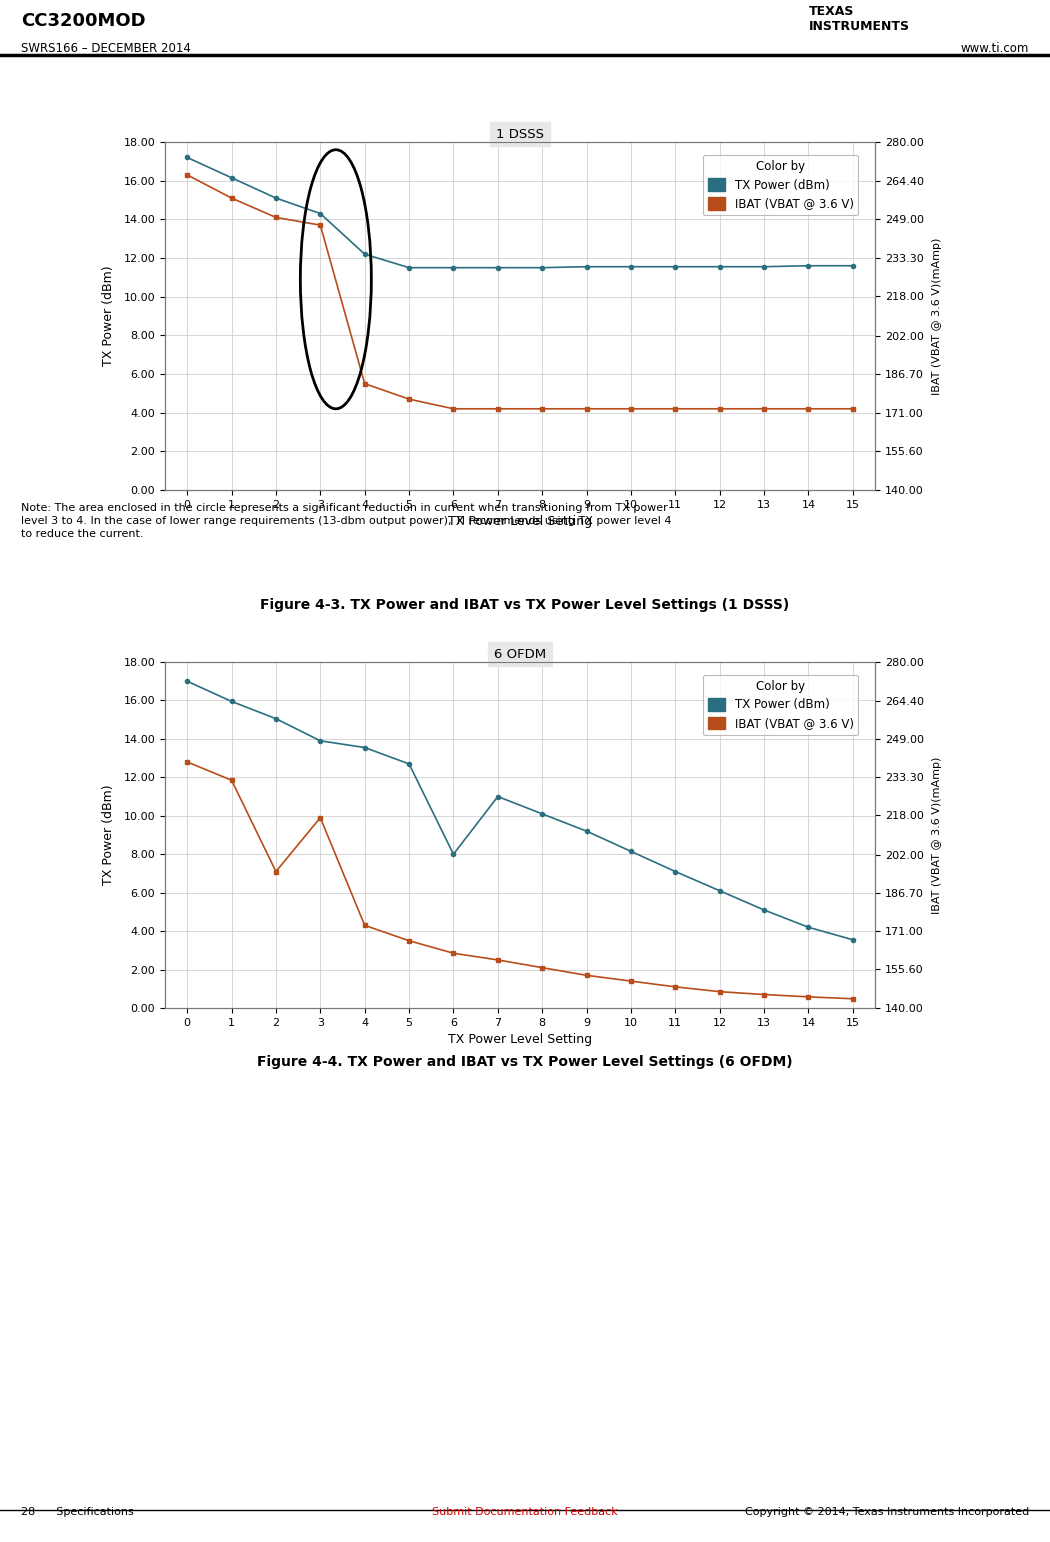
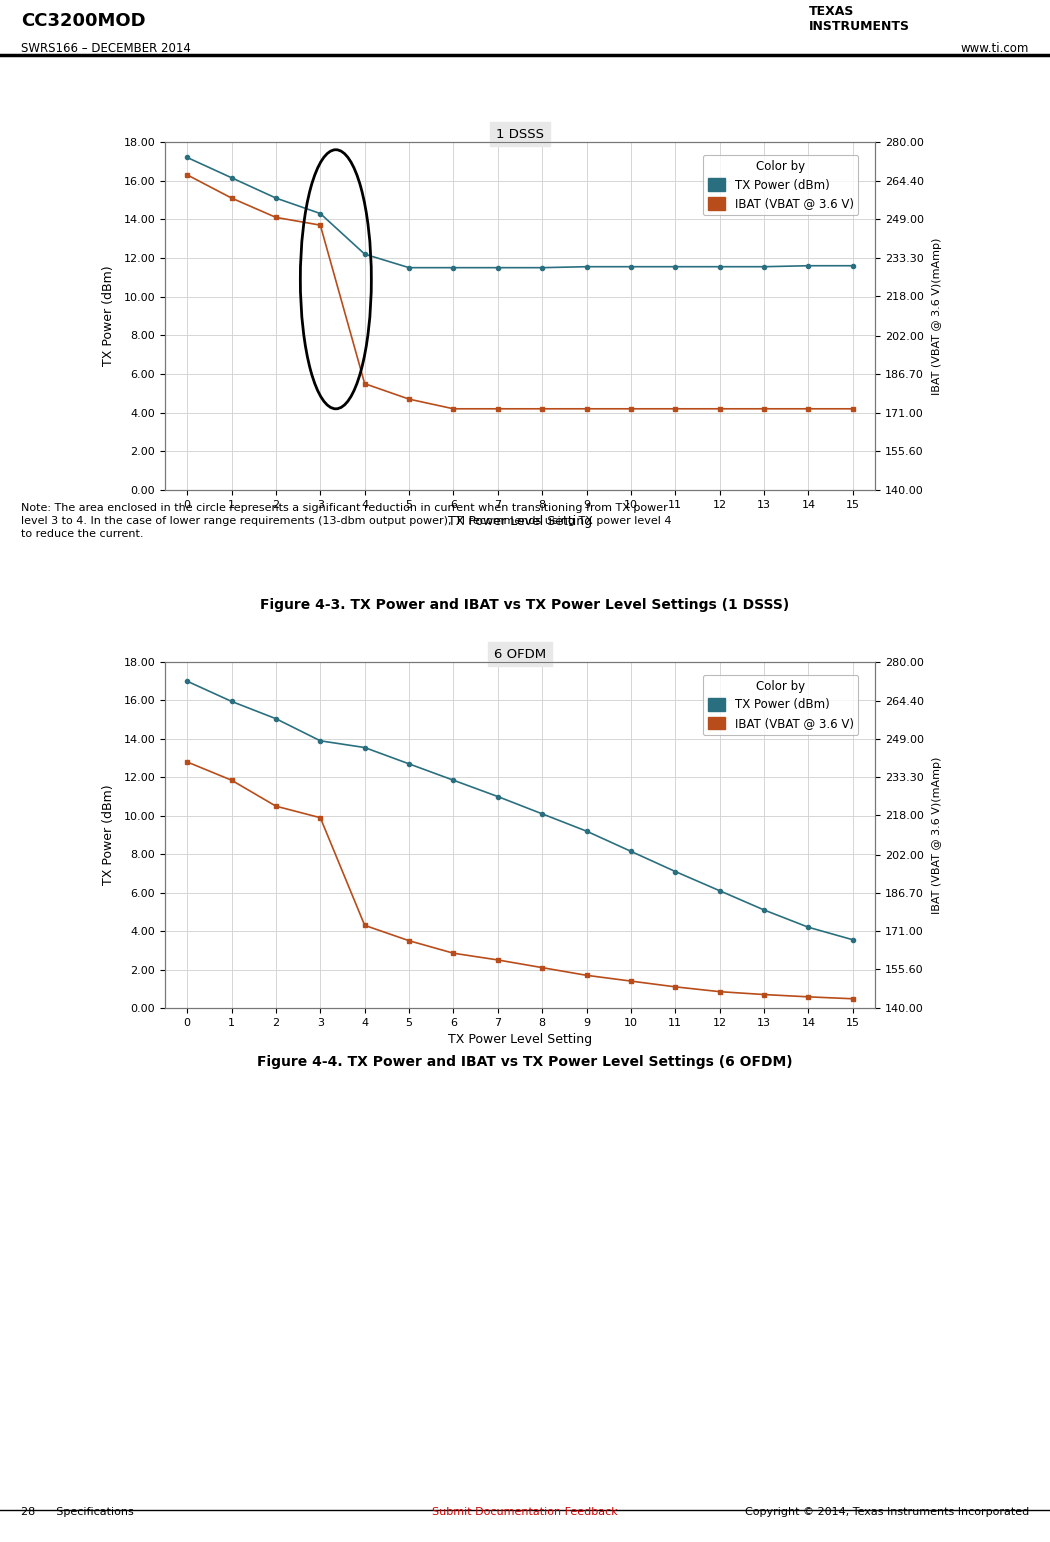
6 OFDM/IBAT (VBAT @ 3.6 V)/2: 7.1 -> 10.5
6 OFDM/TX Power (dBm)/6: 8.0 -> 11.8
